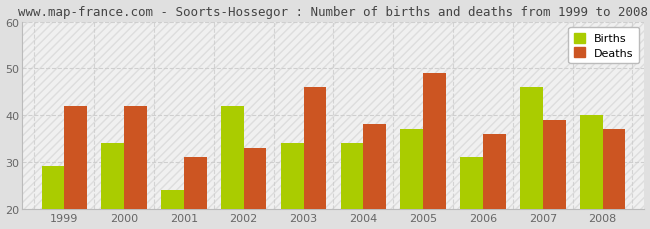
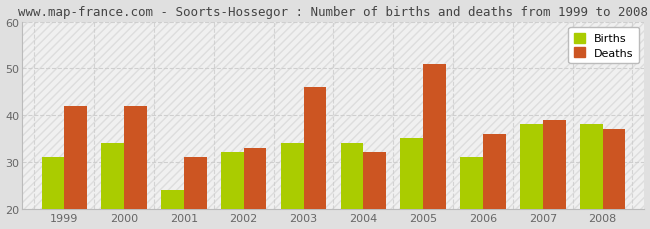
Births/1999: 29 -> 31
Births/2002: 42 -> 32
Deaths/2004: 38 -> 32
Births/2005: 37 -> 35
Deaths/2005: 49 -> 51
Births/2007: 46 -> 38
Births/2008: 40 -> 38
